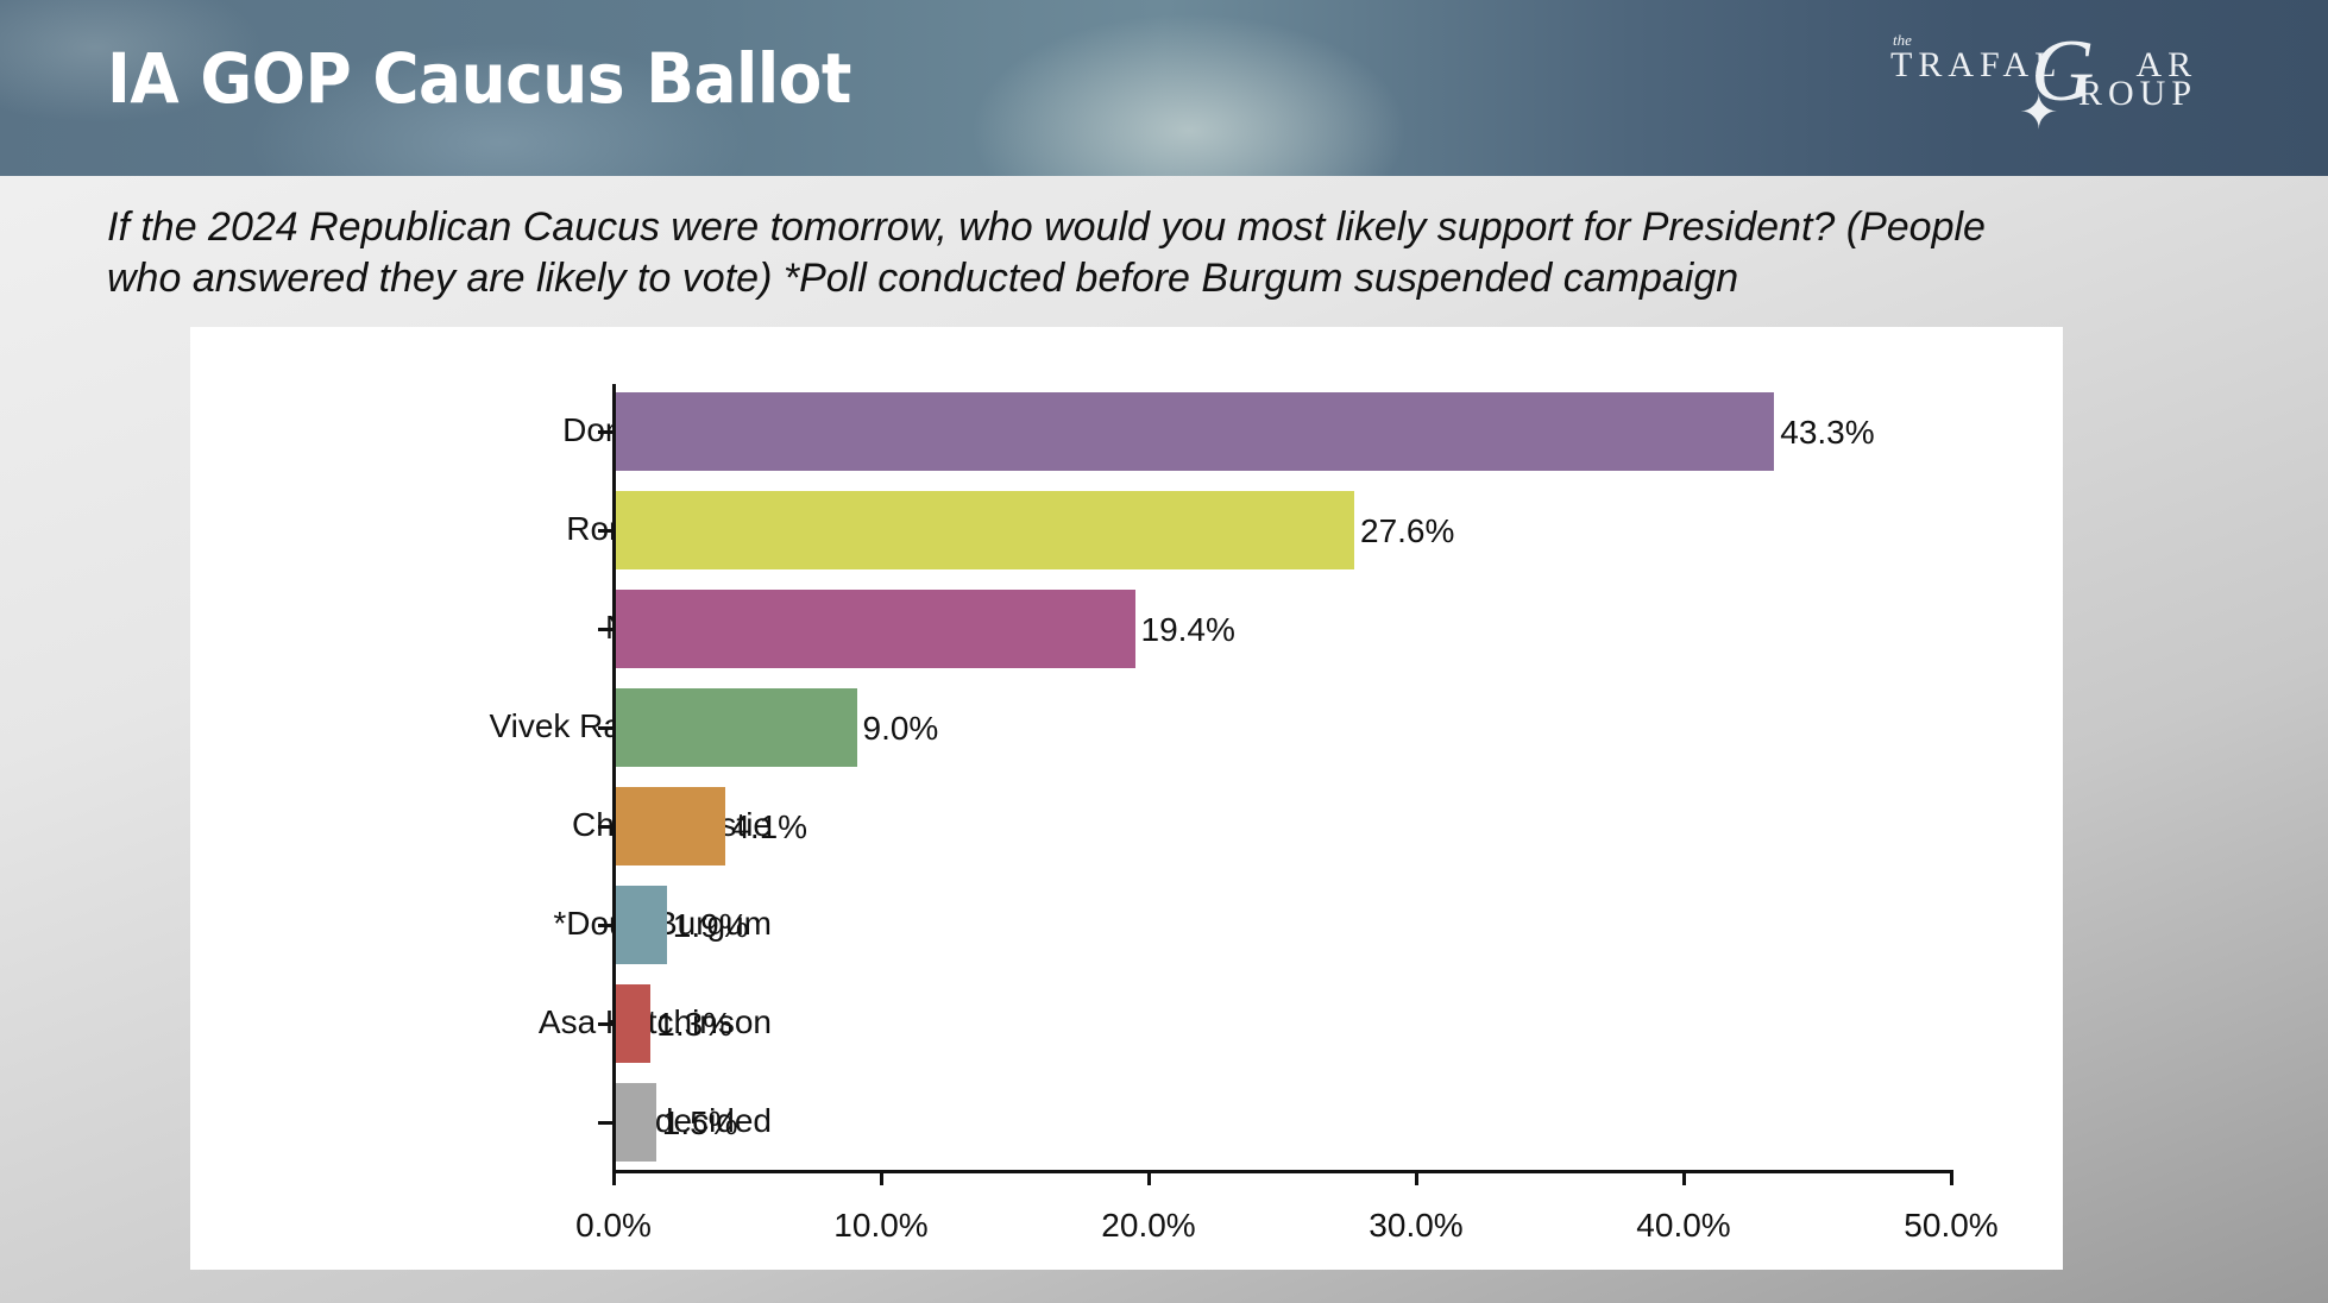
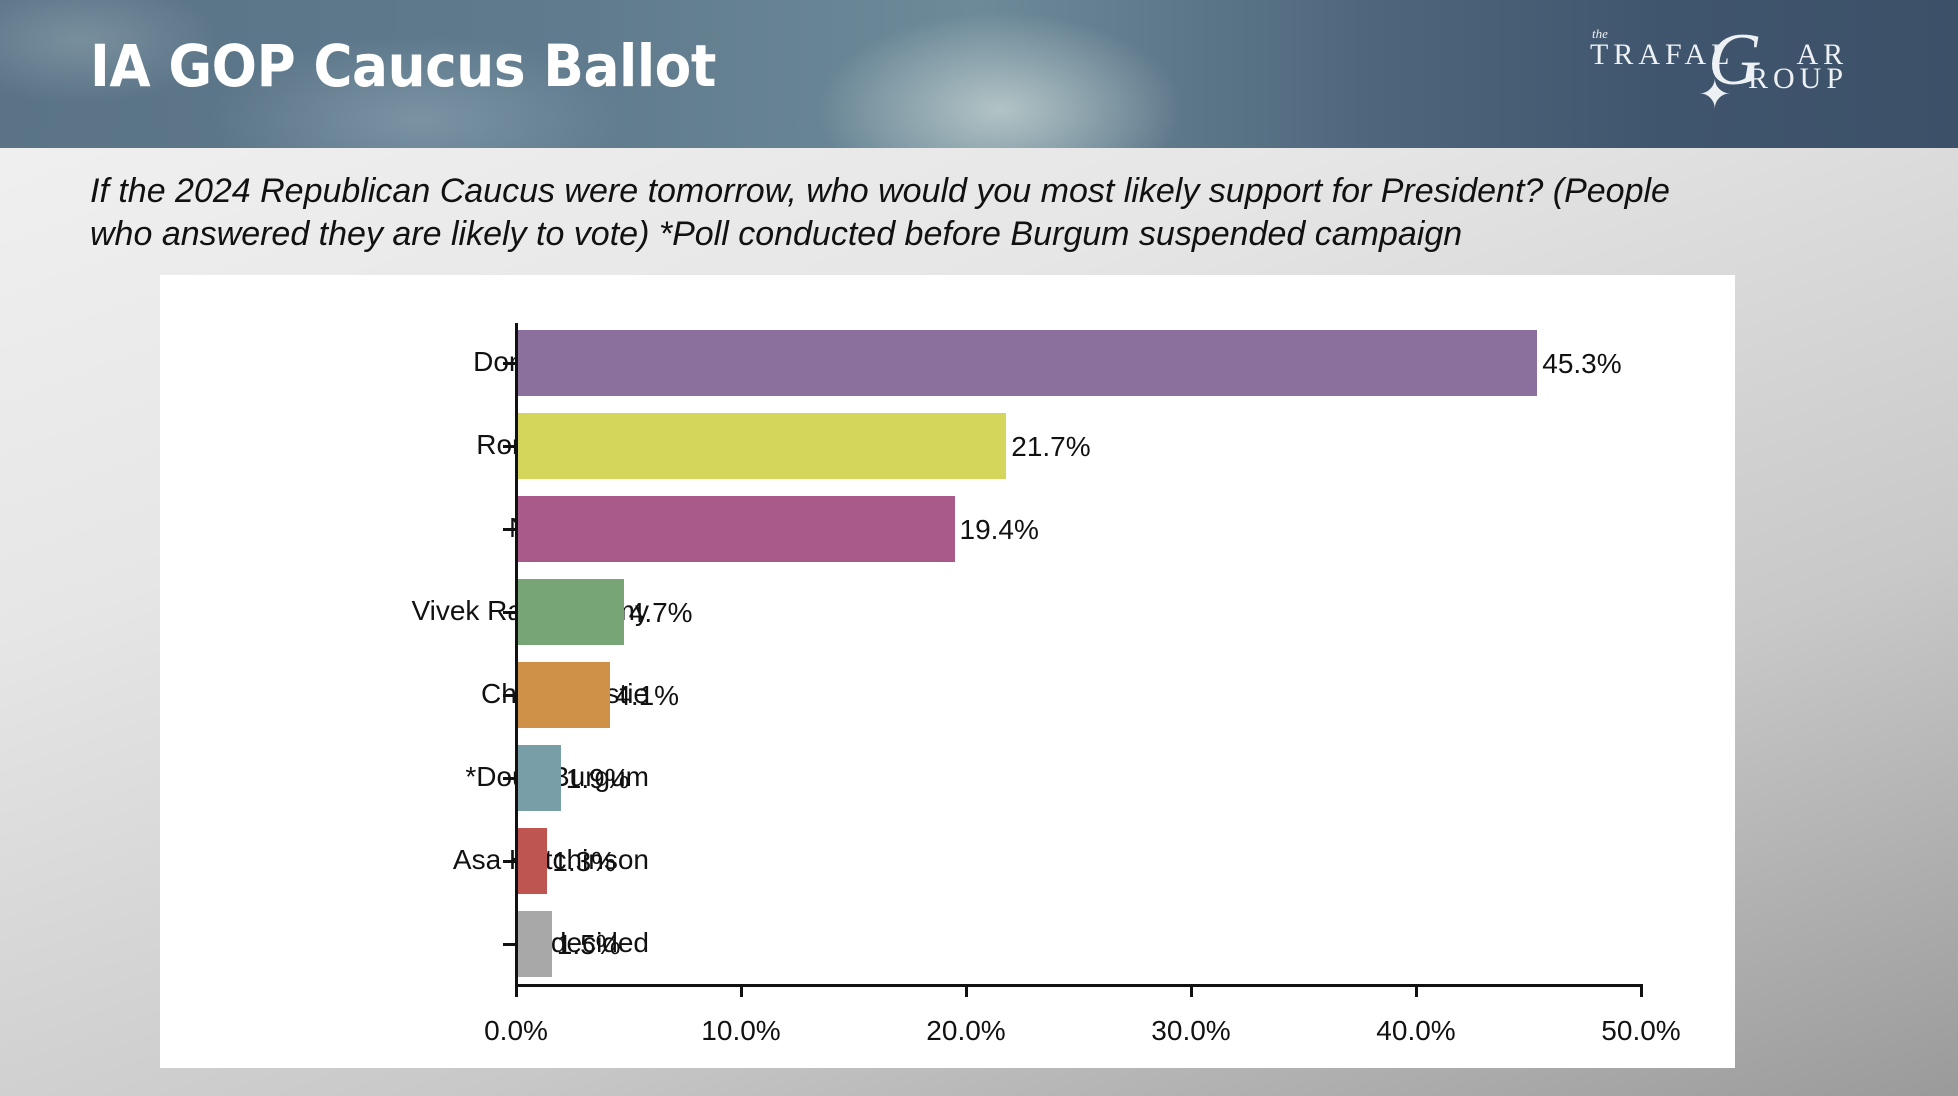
Donald Trump: 43.3% -> 45.3%
Ron DeSantis: 27.6% -> 21.7%
Vivek Ramaswamy: 9.0% -> 4.7%
